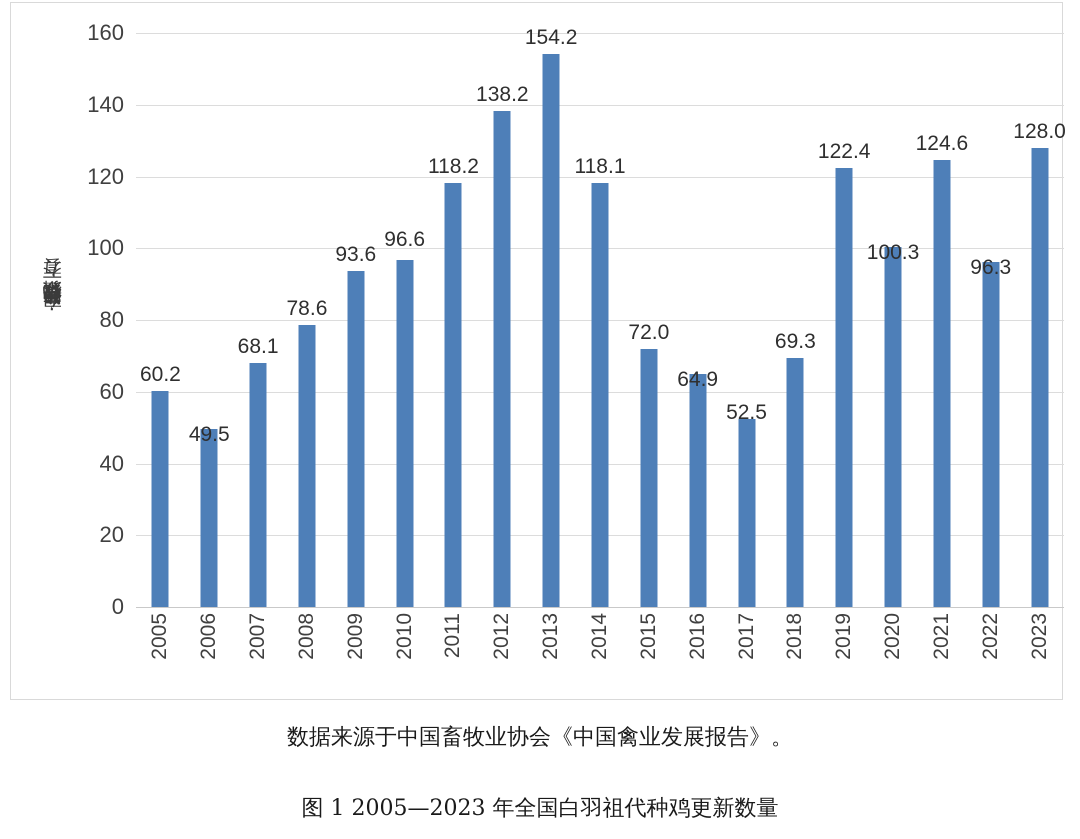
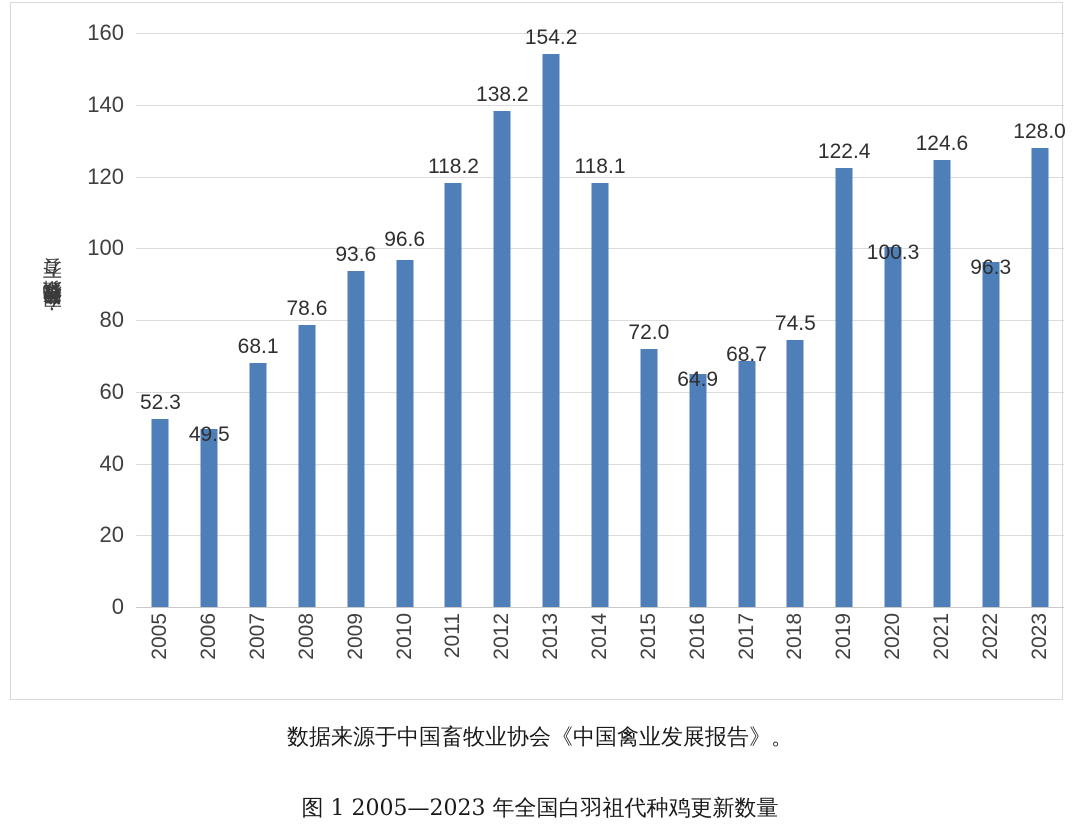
2005: 60.2 -> 52.3
2017: 52.5 -> 68.7
2018: 69.3 -> 74.5
